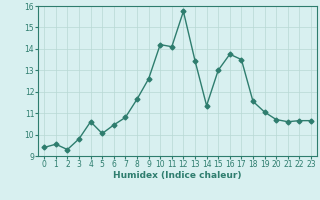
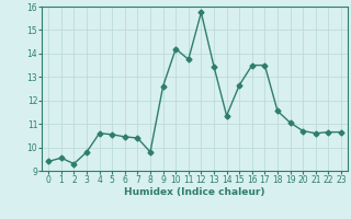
5: 10.05 -> 10.55
7: 10.80 -> 10.40
8: 11.65 -> 9.80
11: 14.10 -> 13.75
15: 13.00 -> 12.65
16: 13.75 -> 13.50
